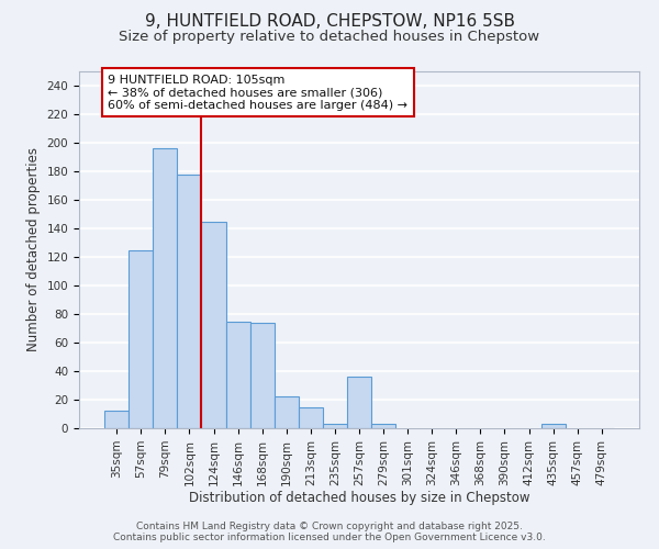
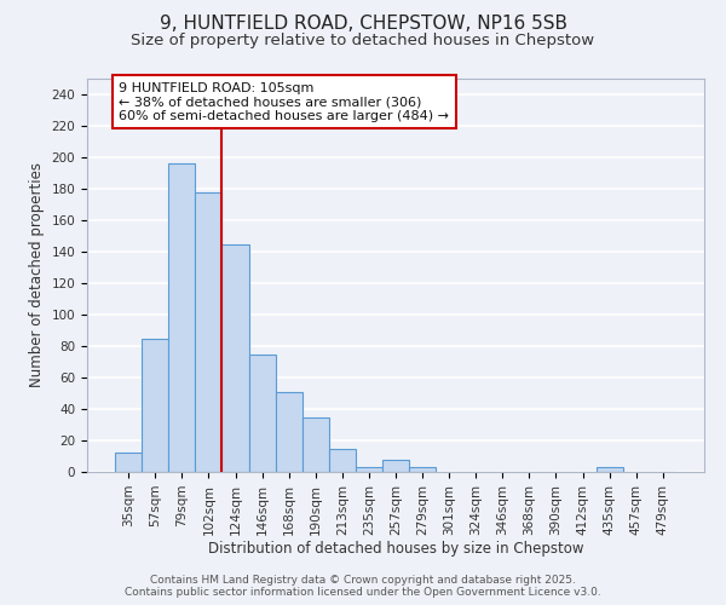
57sqm: 125 -> 85
168sqm: 74 -> 51
190sqm: 22 -> 35
257sqm: 36 -> 8
